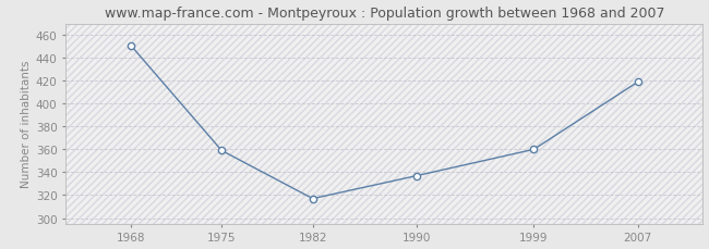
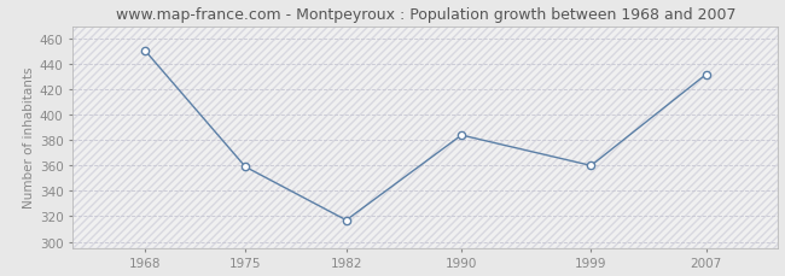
1990: 337 -> 384
2007: 419 -> 432
